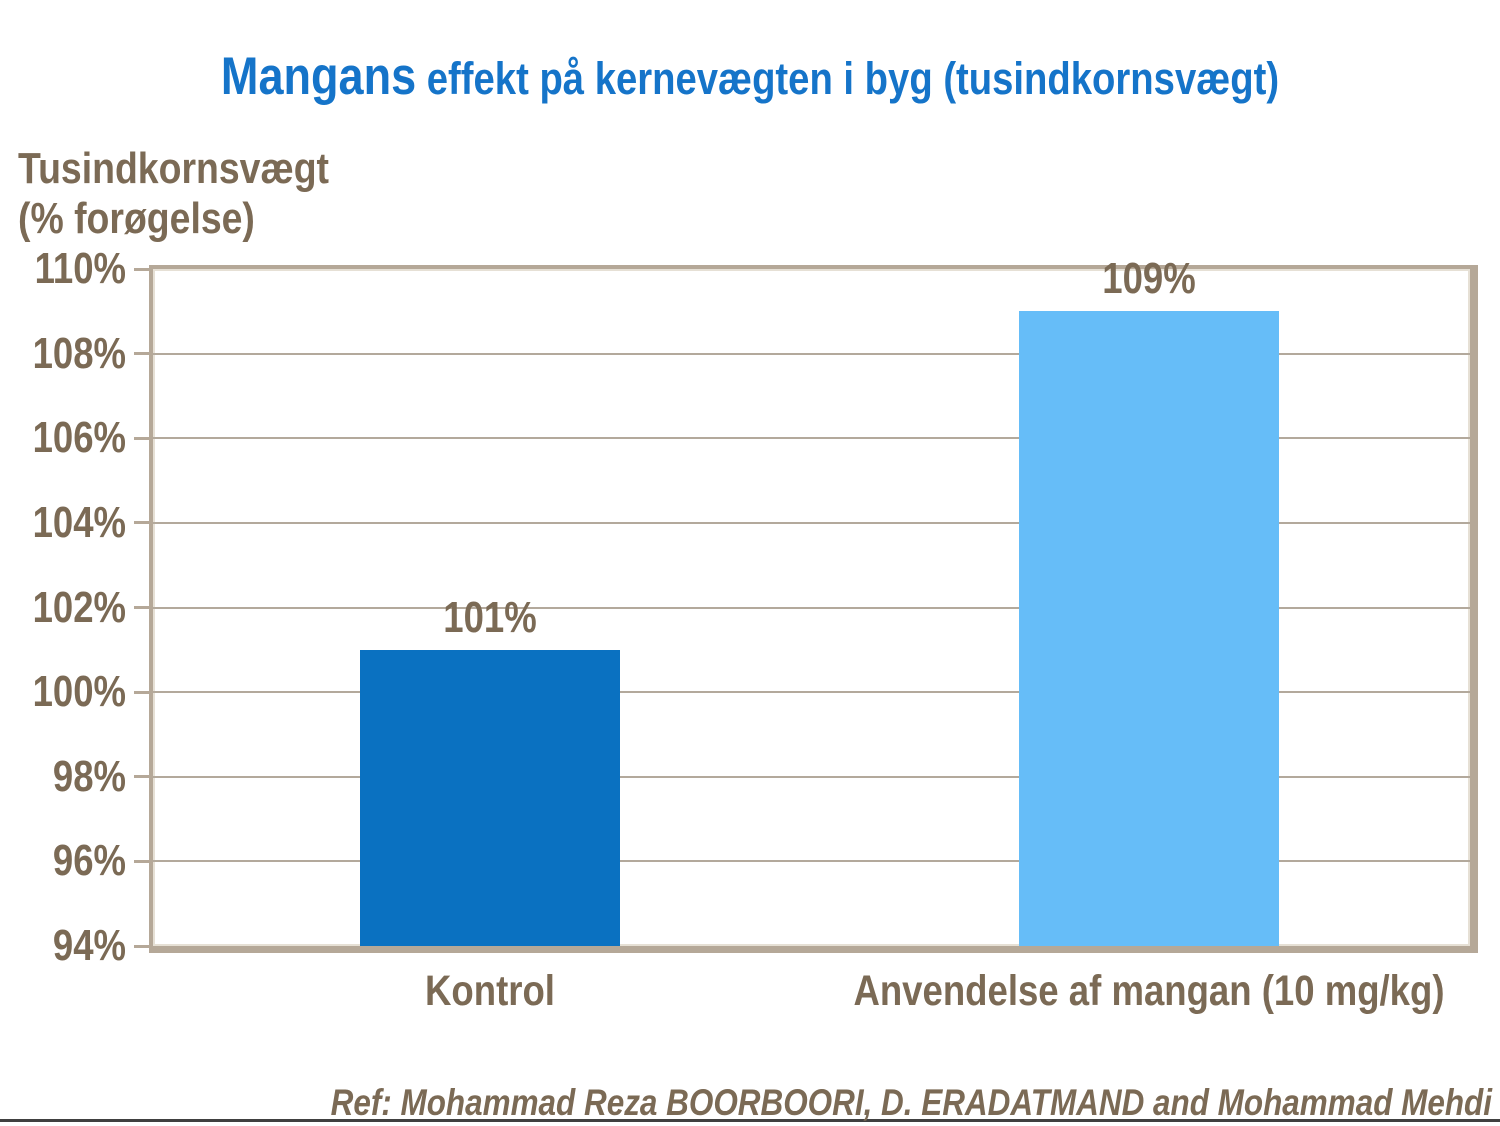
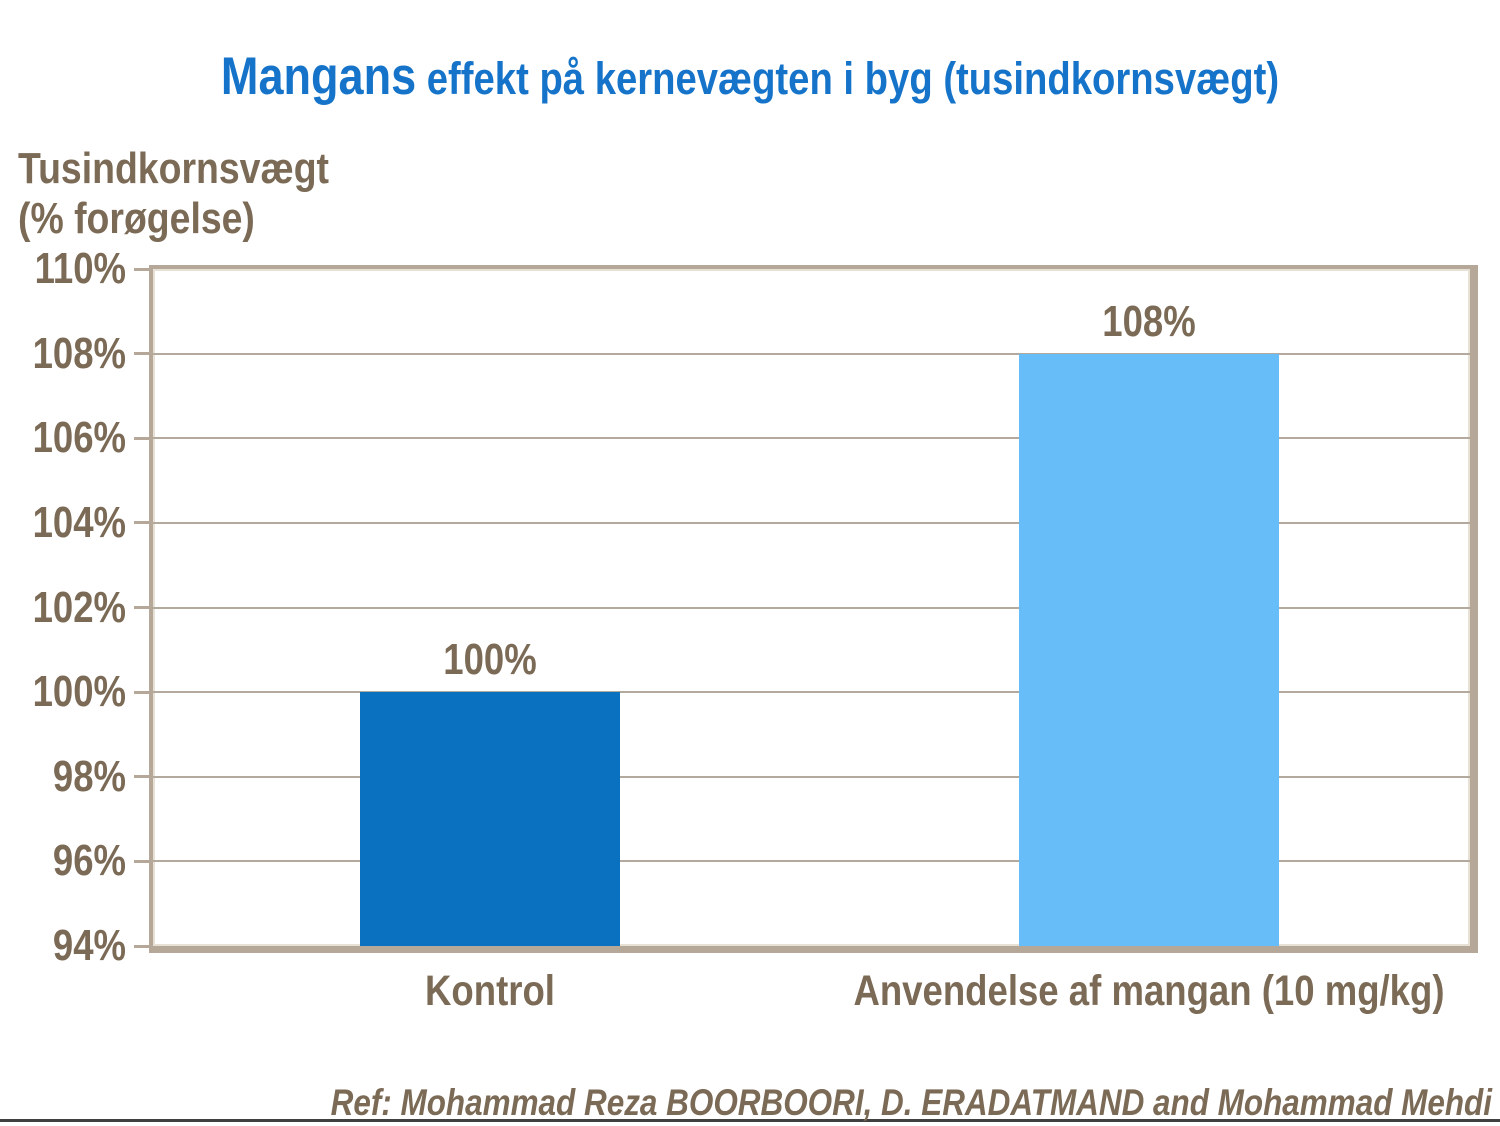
Kontrol: 101% -> 100%
Anvendelse af mangan (10 mg/kg): 109% -> 108%
